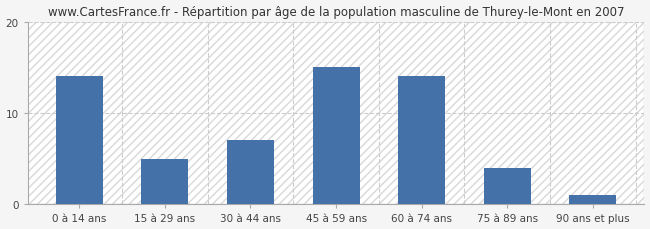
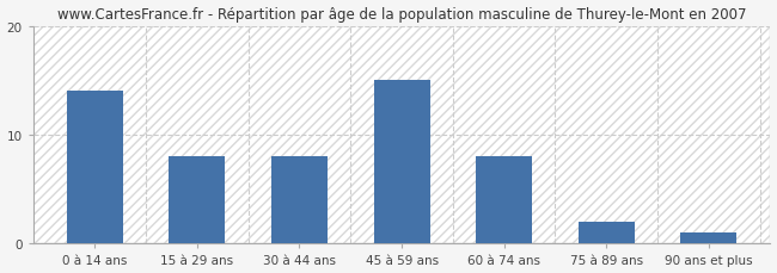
15 à 29 ans: 5 -> 8
30 à 44 ans: 7 -> 8
60 à 74 ans: 14 -> 8
75 à 89 ans: 4 -> 2
